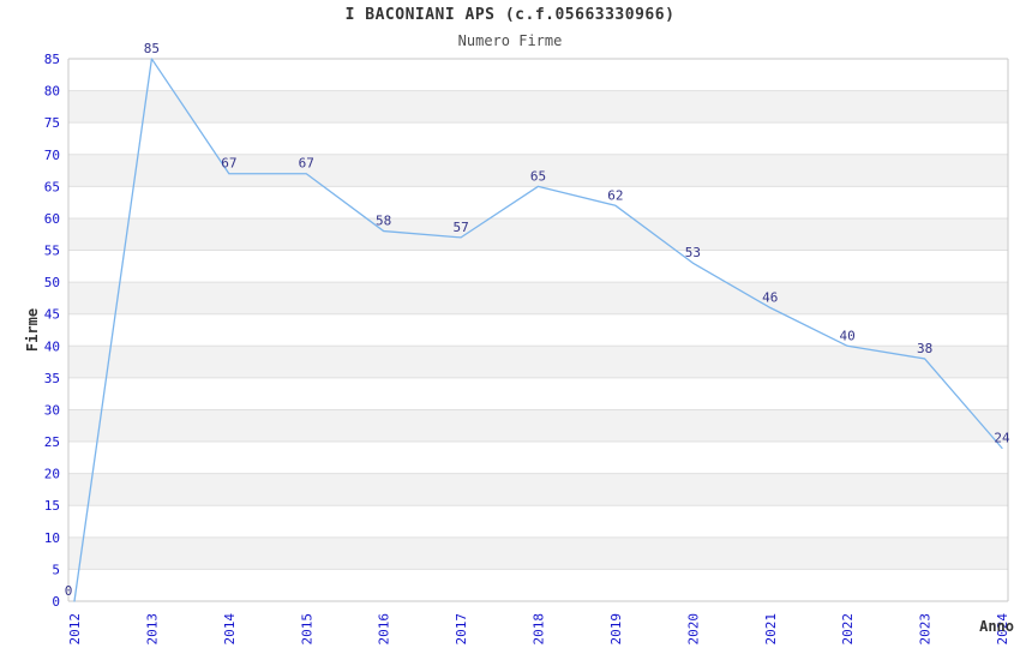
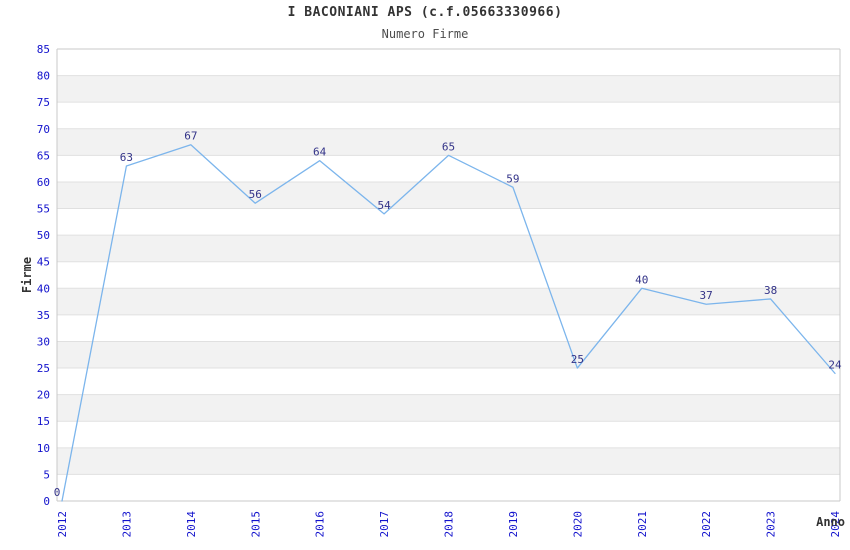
2013: 85 -> 63
2015: 67 -> 56
2016: 58 -> 64
2017: 57 -> 54
2019: 62 -> 59
2020: 53 -> 25
2021: 46 -> 40
2022: 40 -> 37
